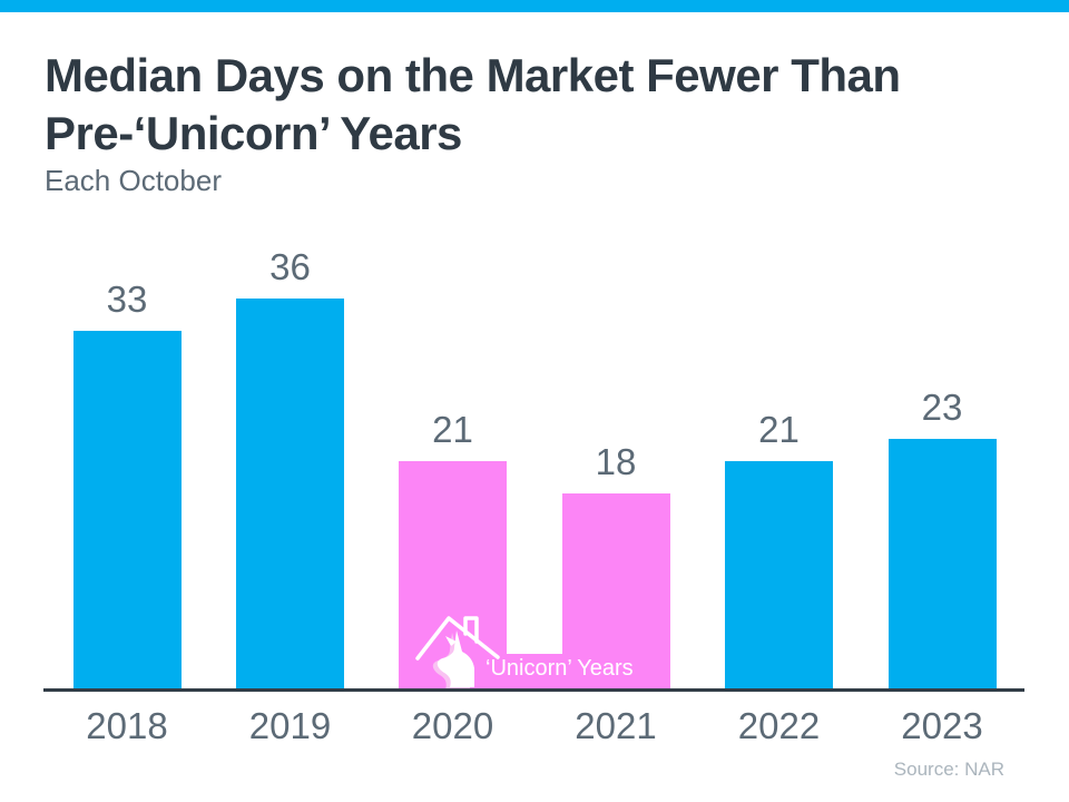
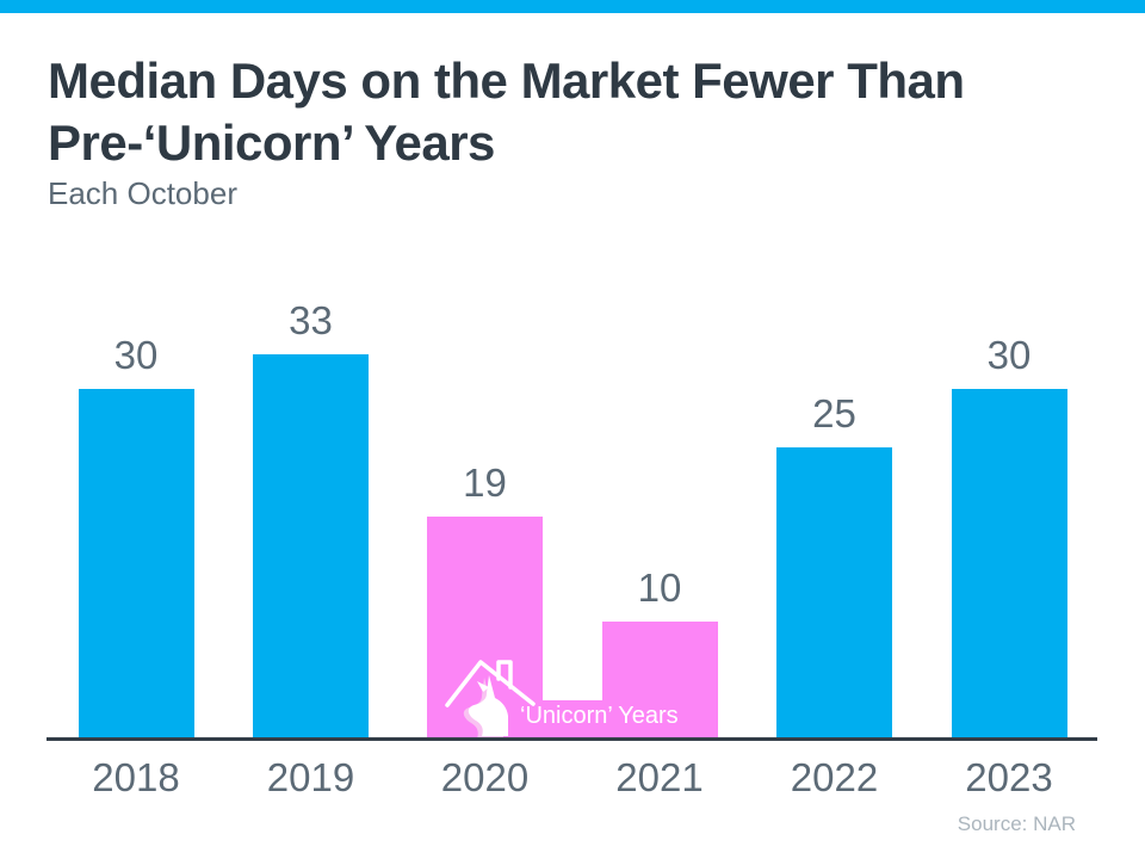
2018: 33 -> 30
2019: 36 -> 33
2020: 21 -> 19
2021: 18 -> 10
2022: 21 -> 25
2023: 23 -> 30
